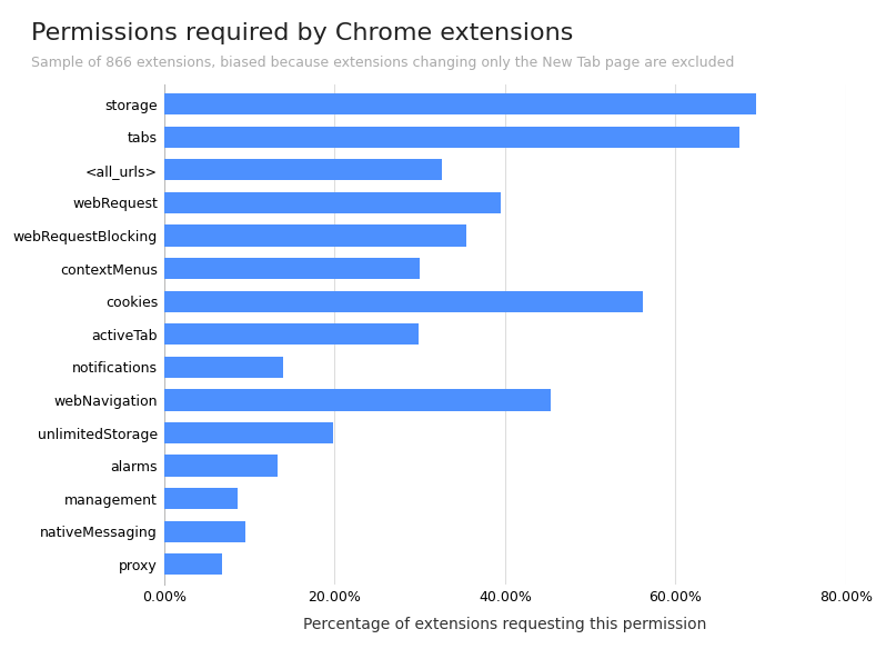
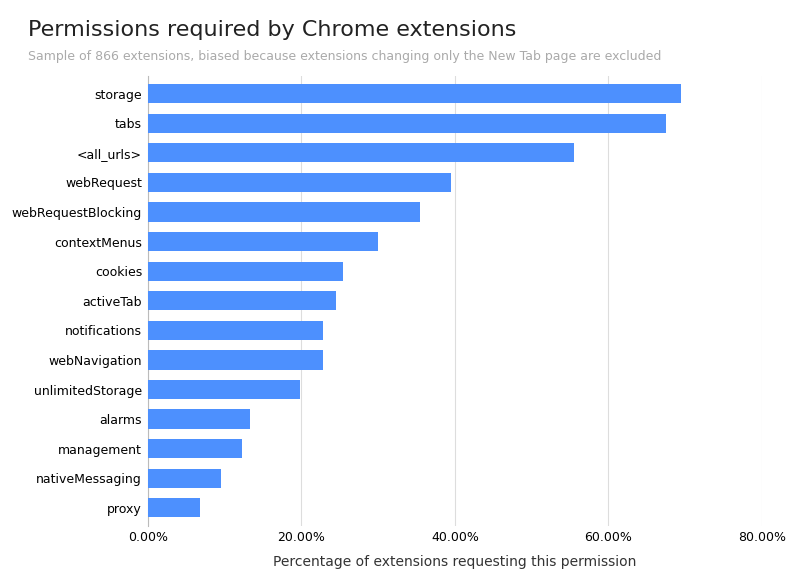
<all_urls>: 32.6% -> 55.5%
cookies: 56.2% -> 25.5%
activeTab: 29.8% -> 24.5%
notifications: 14.0% -> 22.8%
webNavigation: 45.4% -> 22.8%
management: 8.6% -> 12.3%
